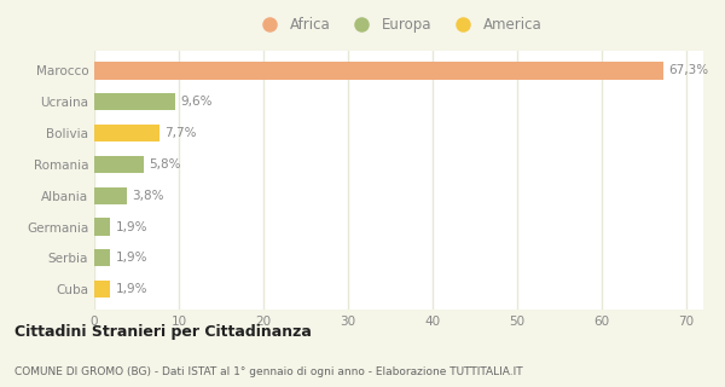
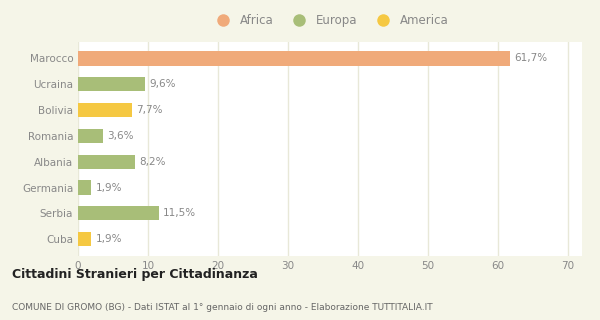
Marocco: 67,3% -> 61,7%
Romania: 5,8% -> 3,6%
Albania: 3,8% -> 8,2%
Serbia: 1,9% -> 11,5%
